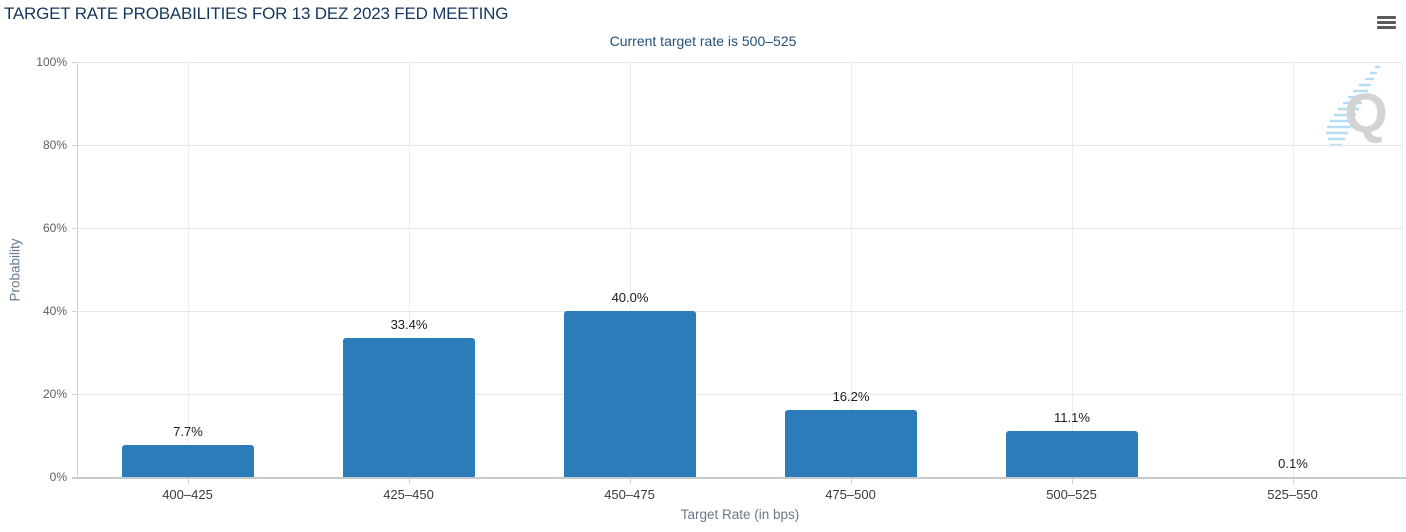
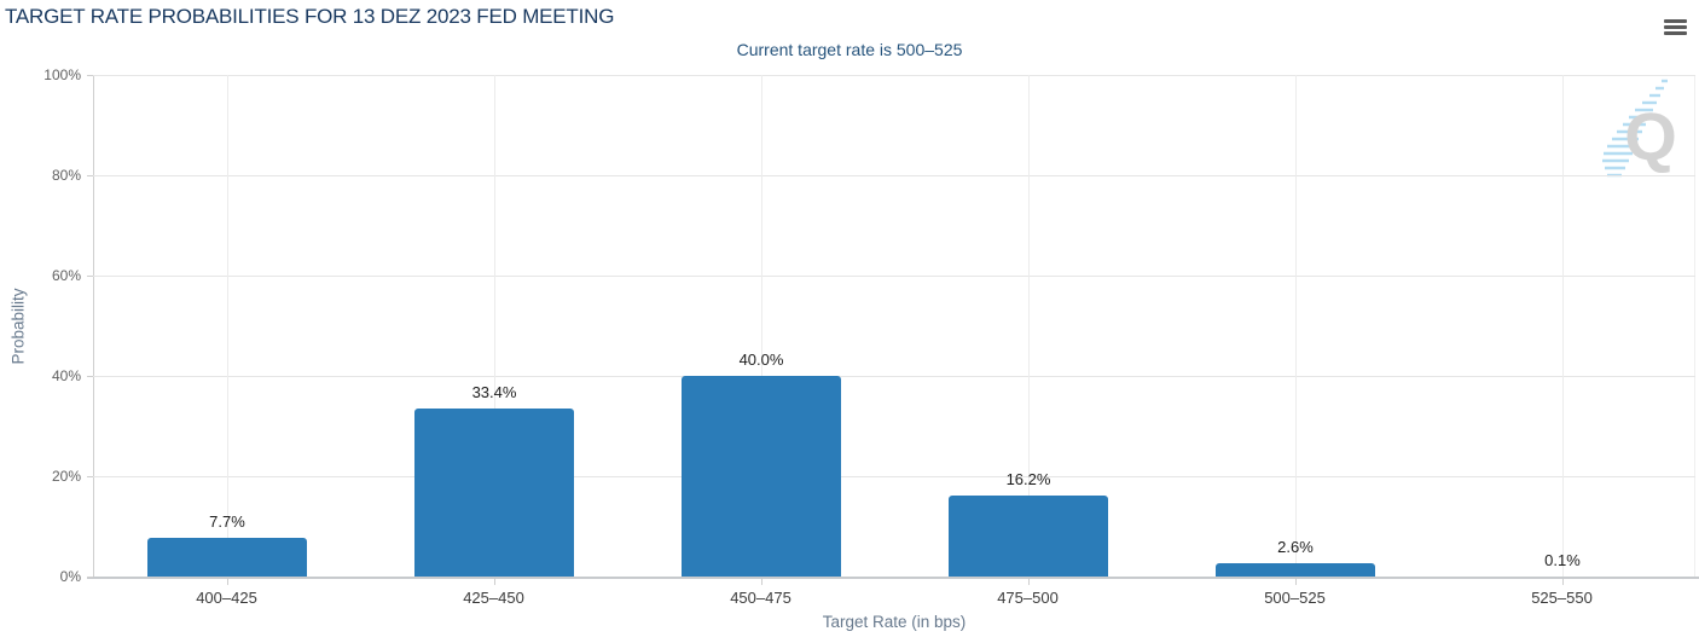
500–525: 11.1% -> 2.6%
